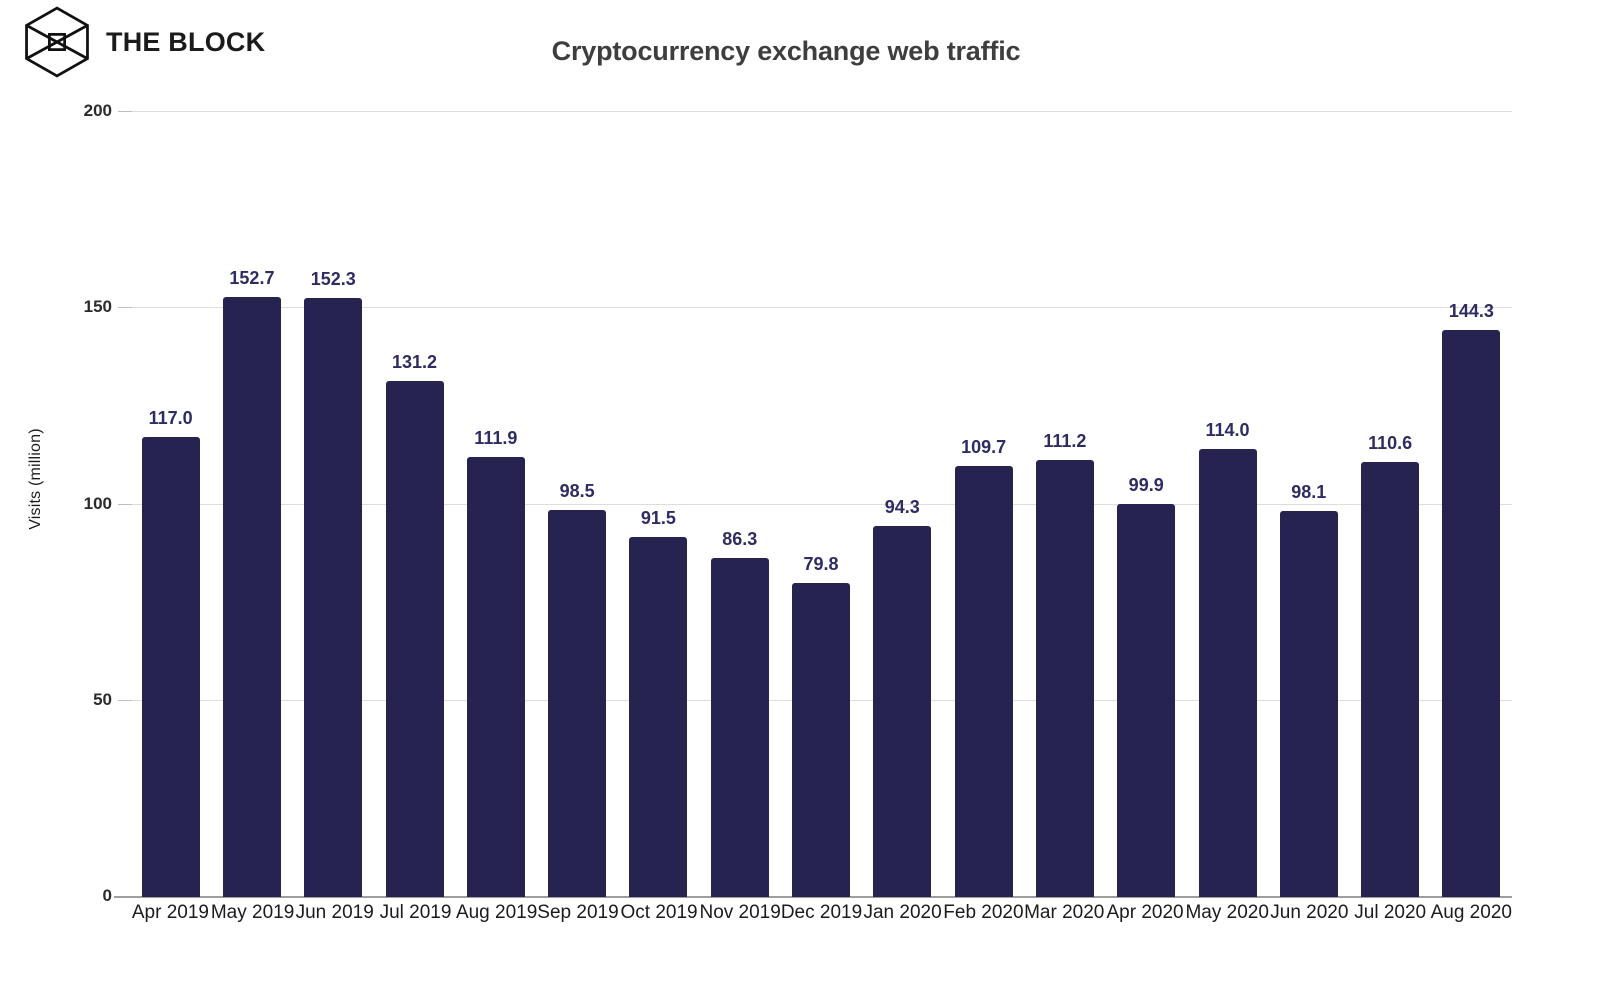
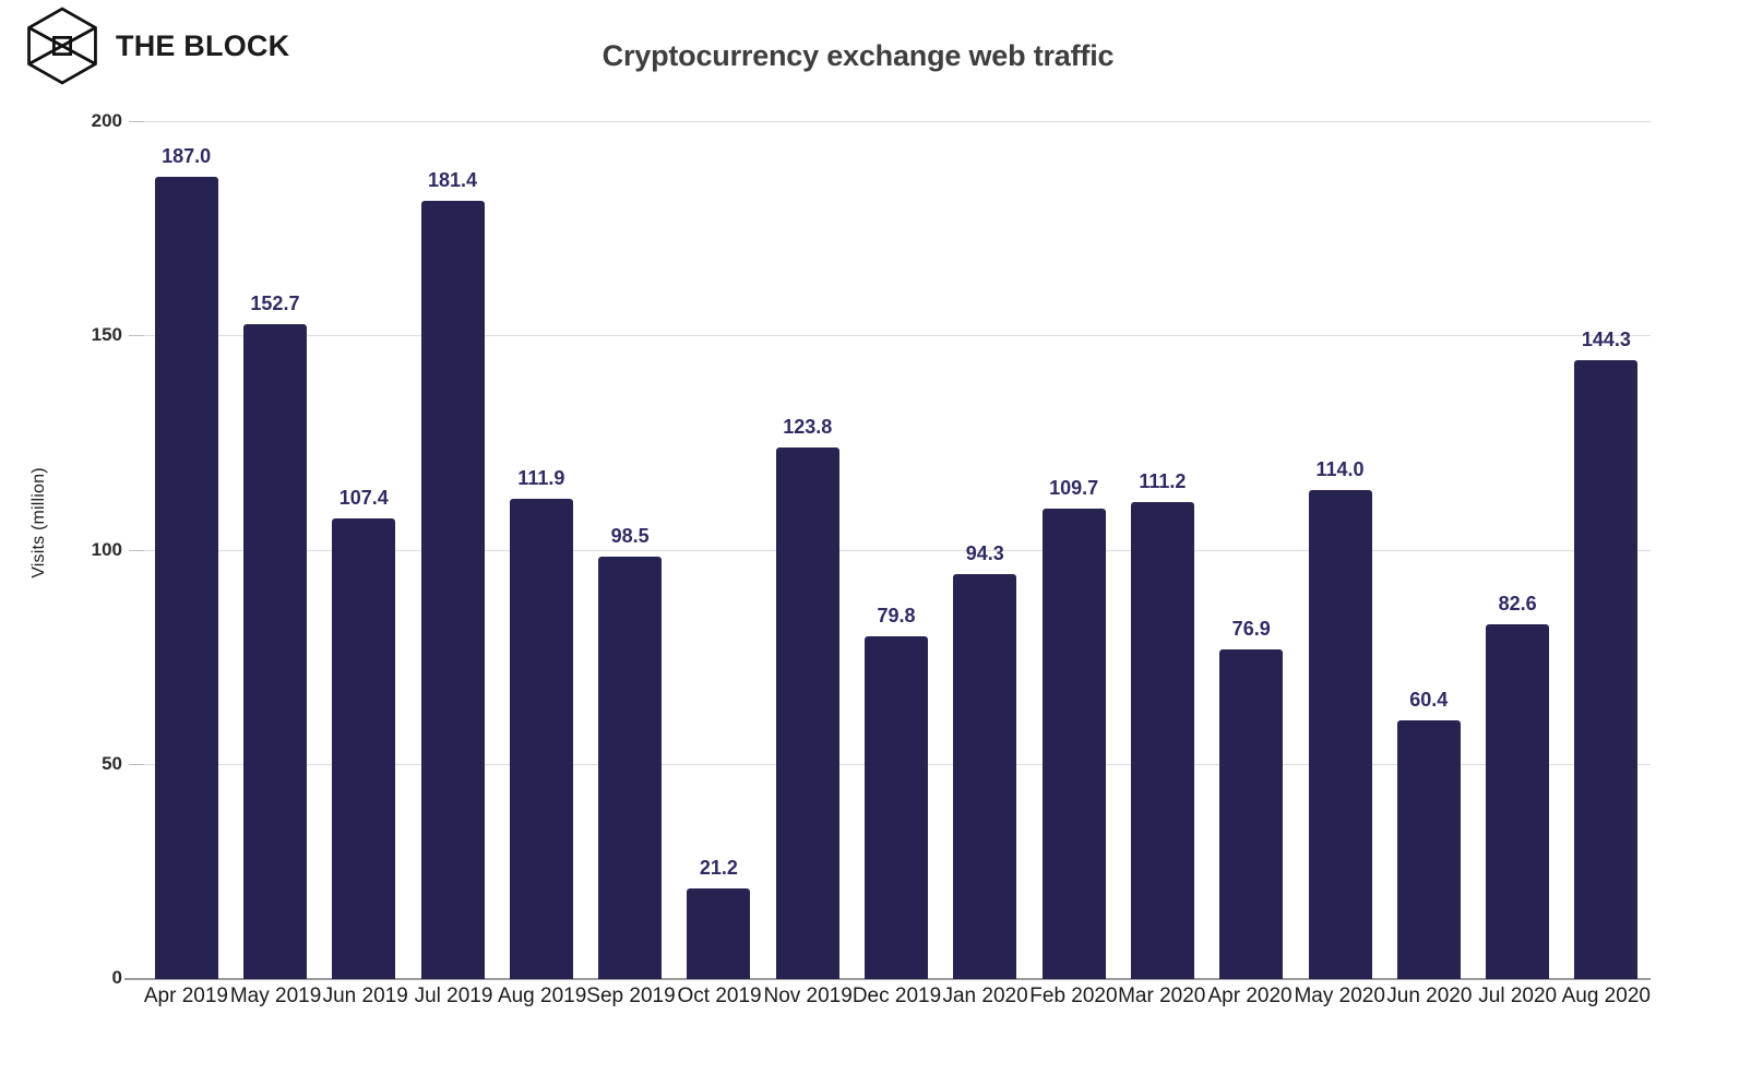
Apr 2019: 117.0 -> 187.0
Jun 2019: 152.3 -> 107.4
Jul 2019: 131.2 -> 181.4
Oct 2019: 91.5 -> 21.2
Nov 2019: 86.3 -> 123.8
Apr 2020: 99.9 -> 76.9
Jun 2020: 98.1 -> 60.4
Jul 2020: 110.6 -> 82.6
